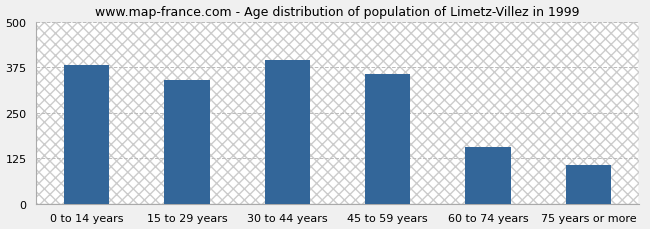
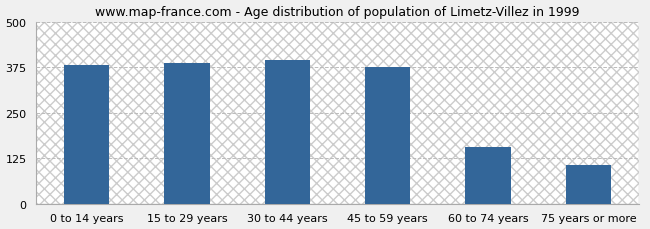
15 to 29 years: 340 -> 385
45 to 59 years: 355 -> 375
